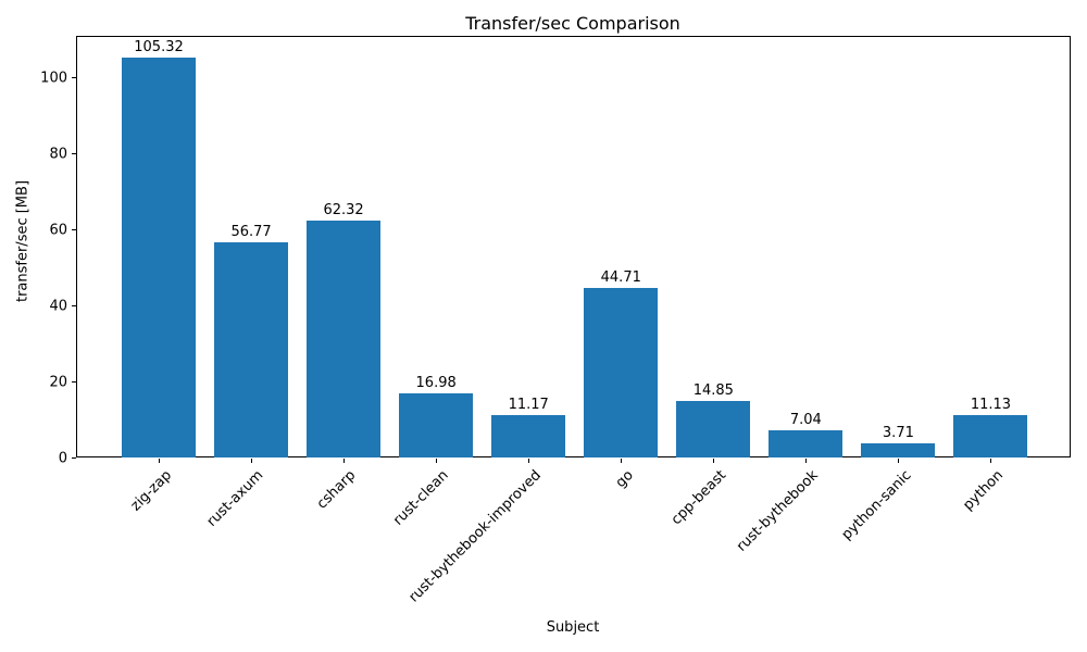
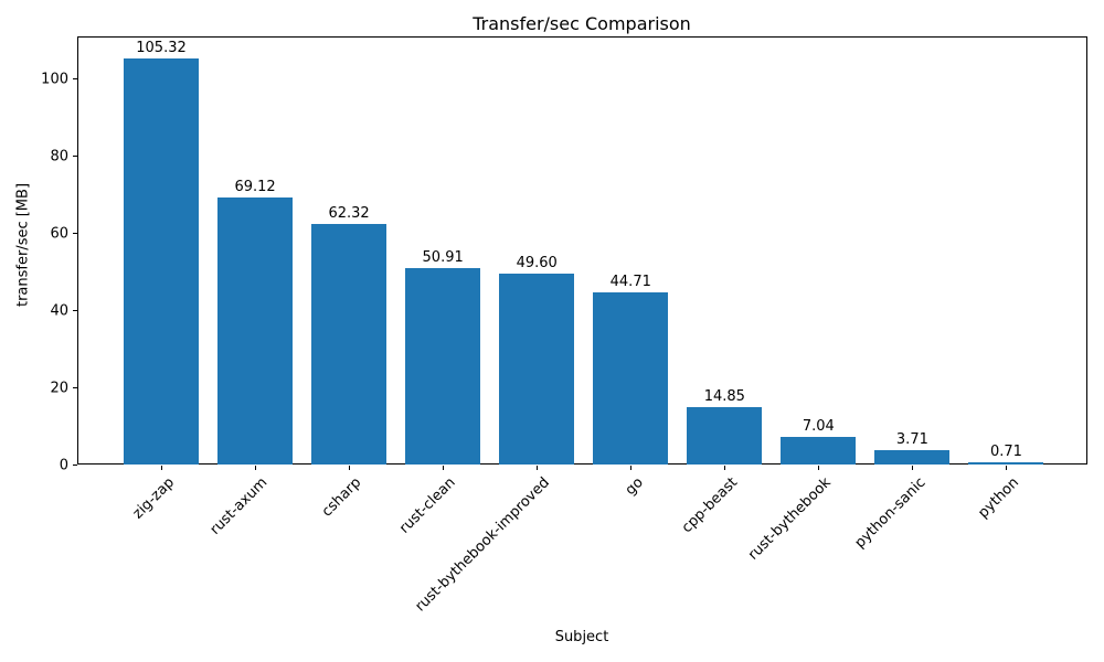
rust-axum: 56.77 -> 69.12
rust-clean: 16.98 -> 50.91
rust-bythebook-improved: 11.17 -> 49.60
python: 11.13 -> 0.71
